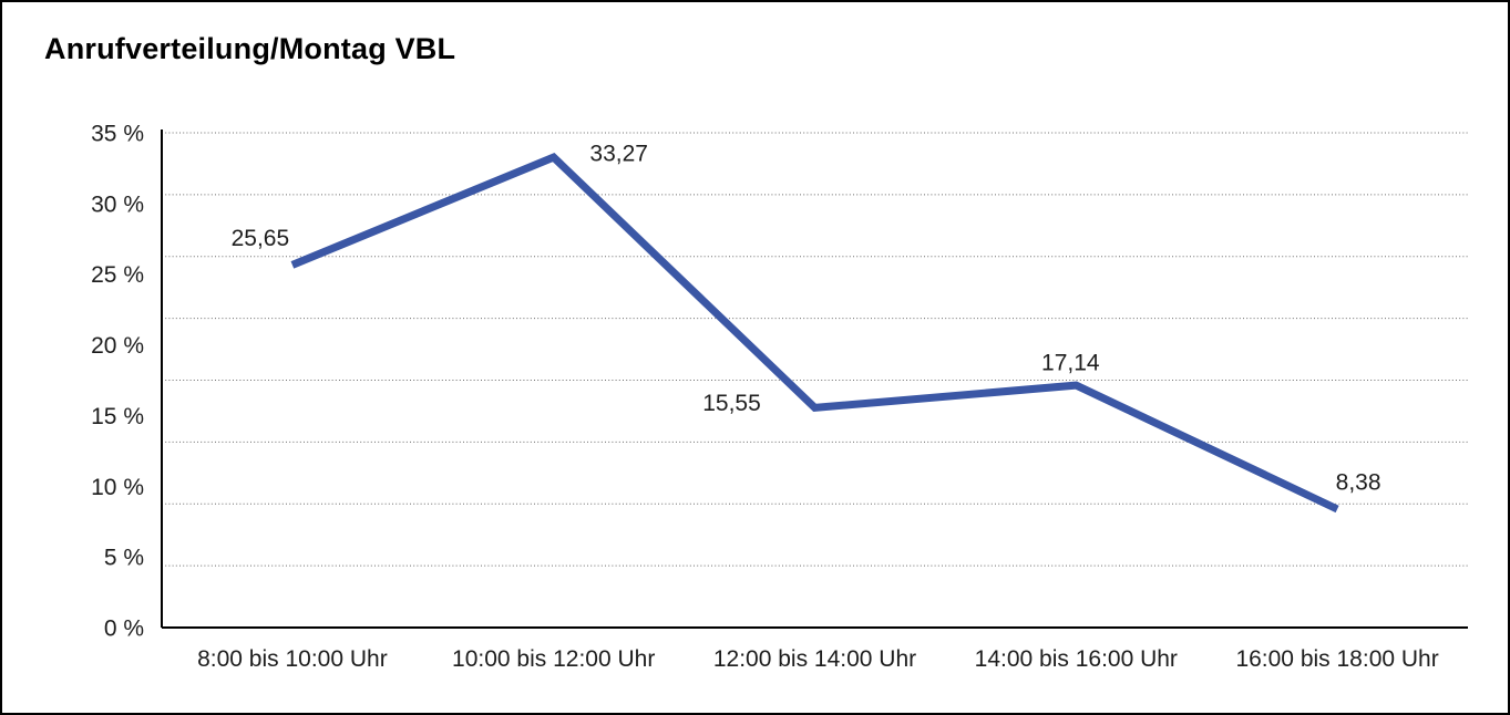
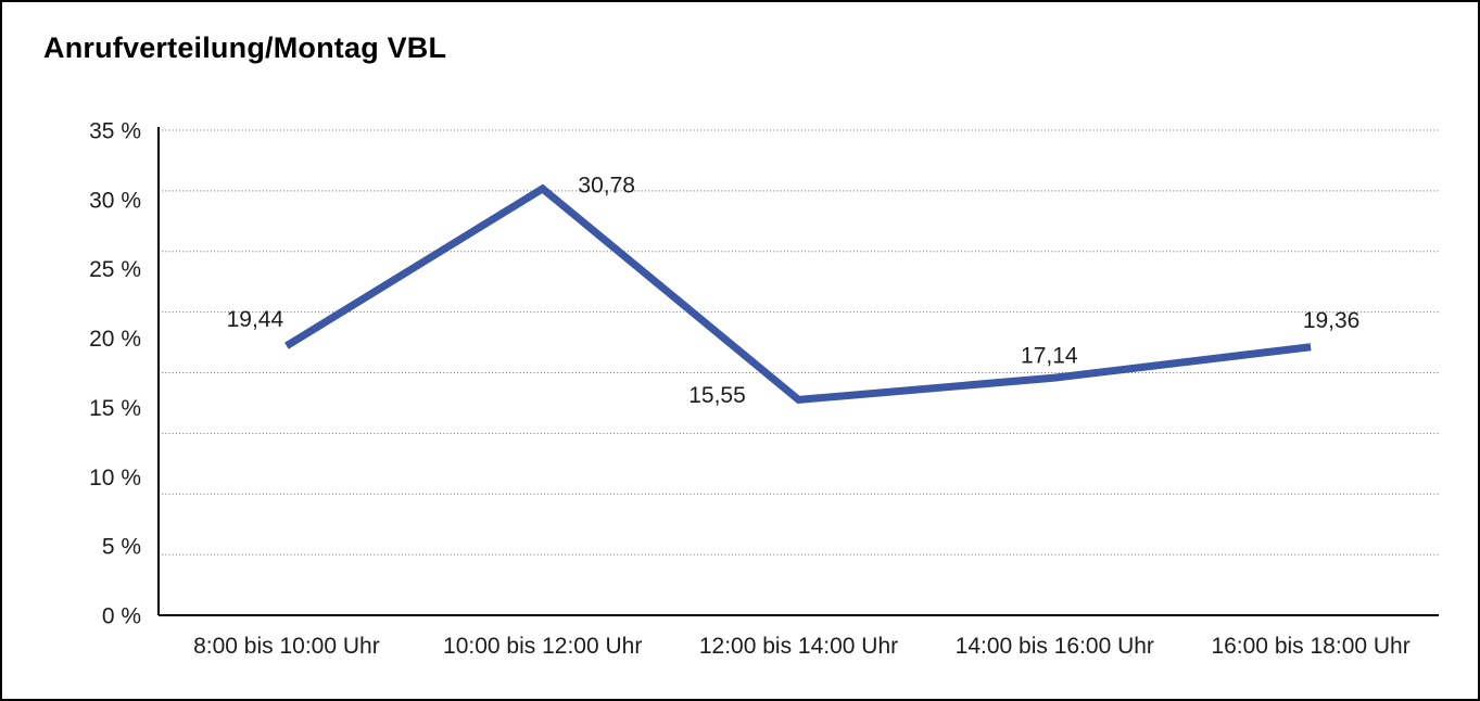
8:00 bis 10:00 Uhr: 25,65 -> 19,44
10:00 bis 12:00 Uhr: 33,27 -> 30,78
16:00 bis 18:00 Uhr: 8,38 -> 19,36
